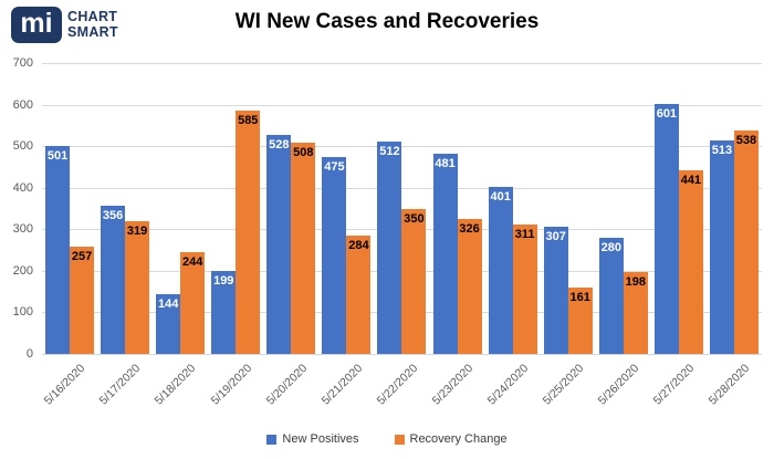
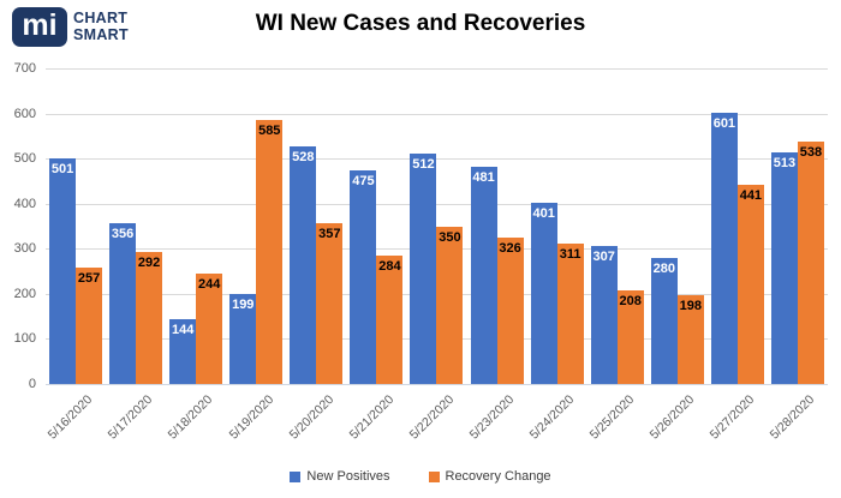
Recovery Change/5/17/2020: 319 -> 292
Recovery Change/5/20/2020: 508 -> 357
Recovery Change/5/25/2020: 161 -> 208
